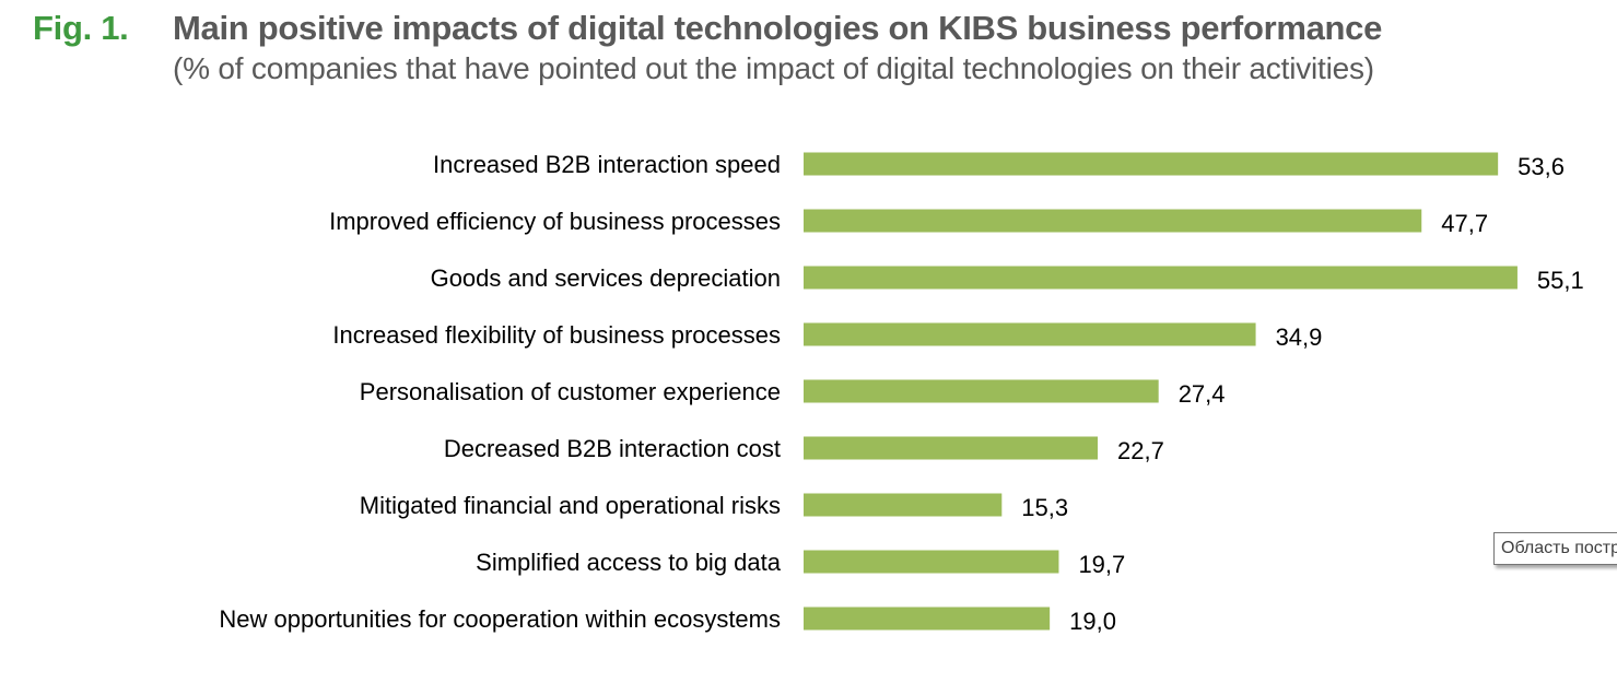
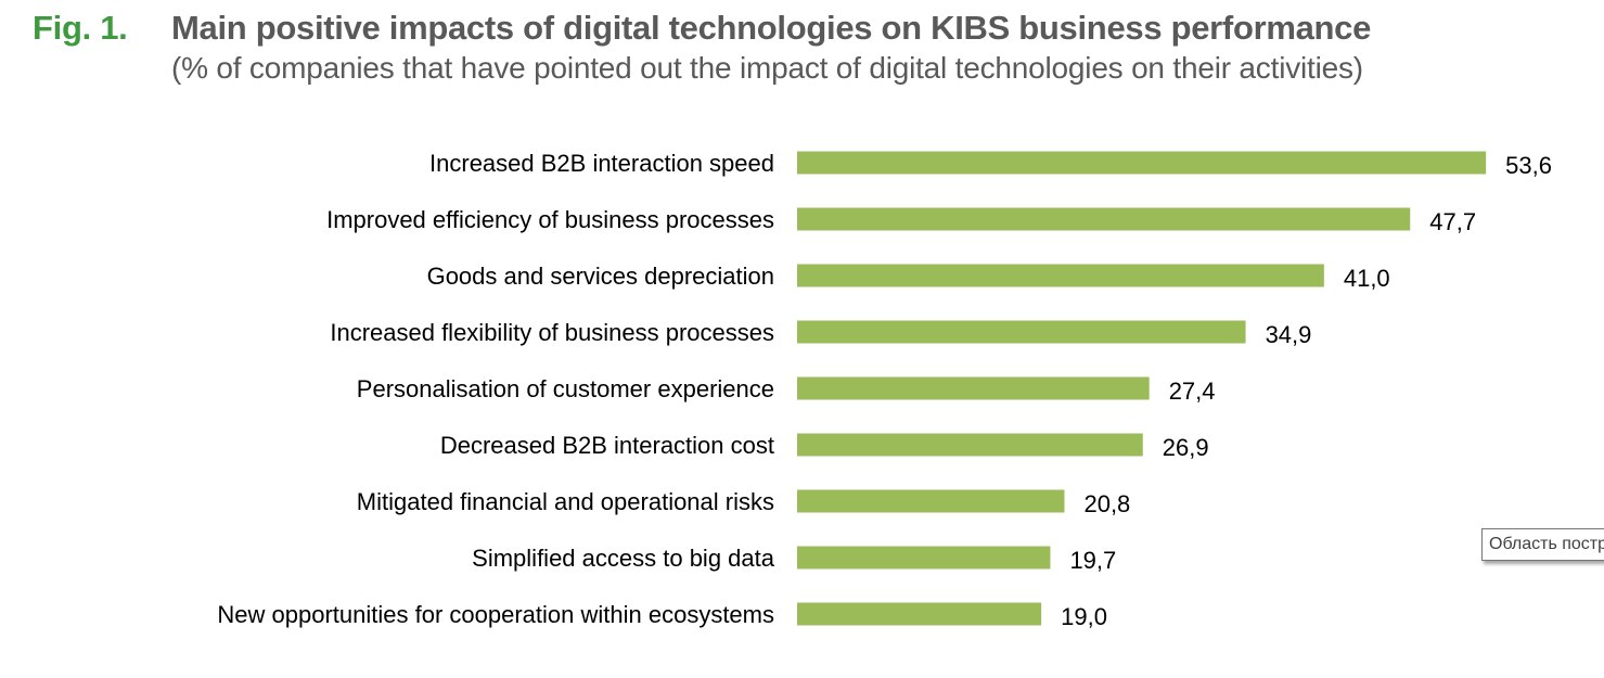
Goods and services depreciation: 55,1 -> 41,0
Decreased B2B interaction cost: 22,7 -> 26,9
Mitigated financial and operational risks: 15,3 -> 20,8
